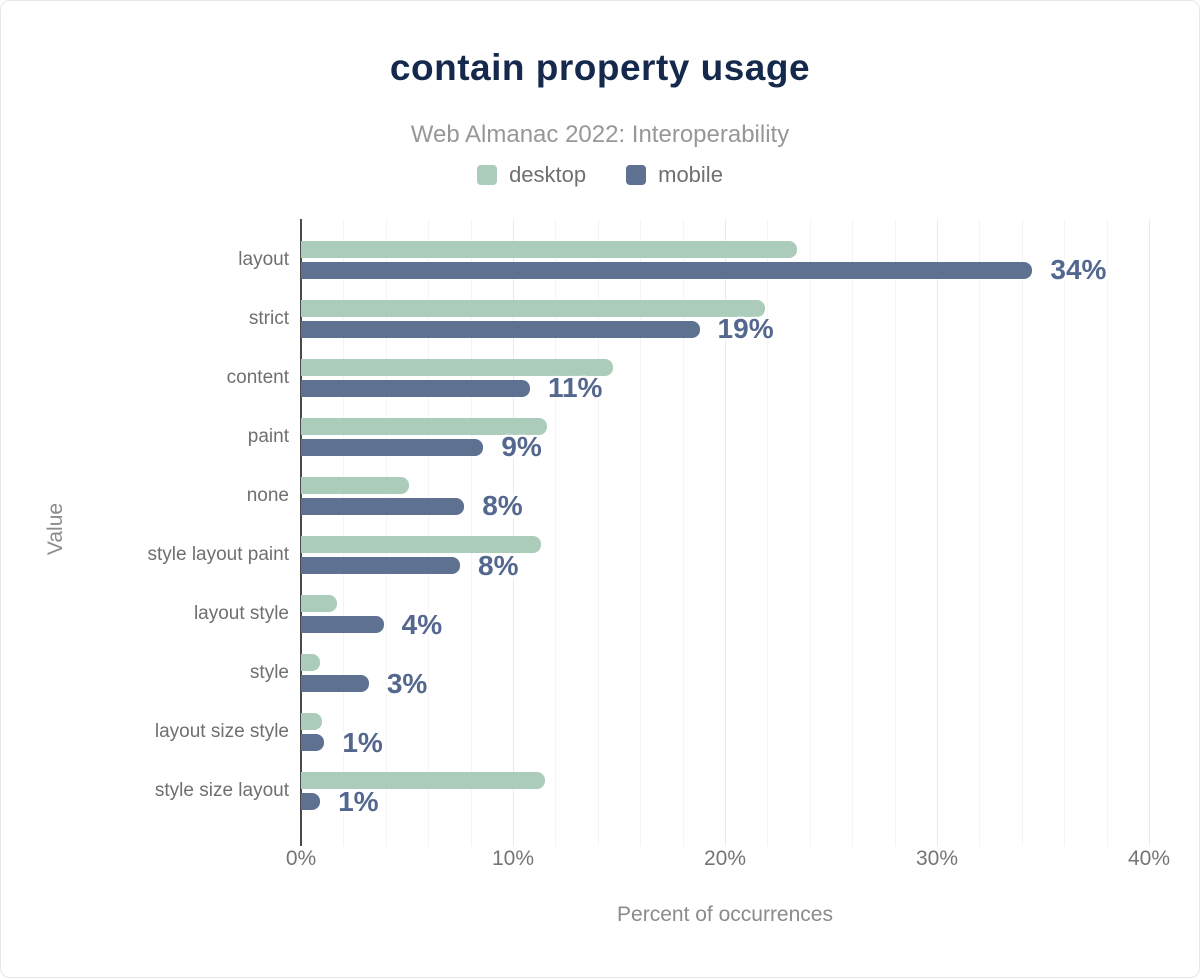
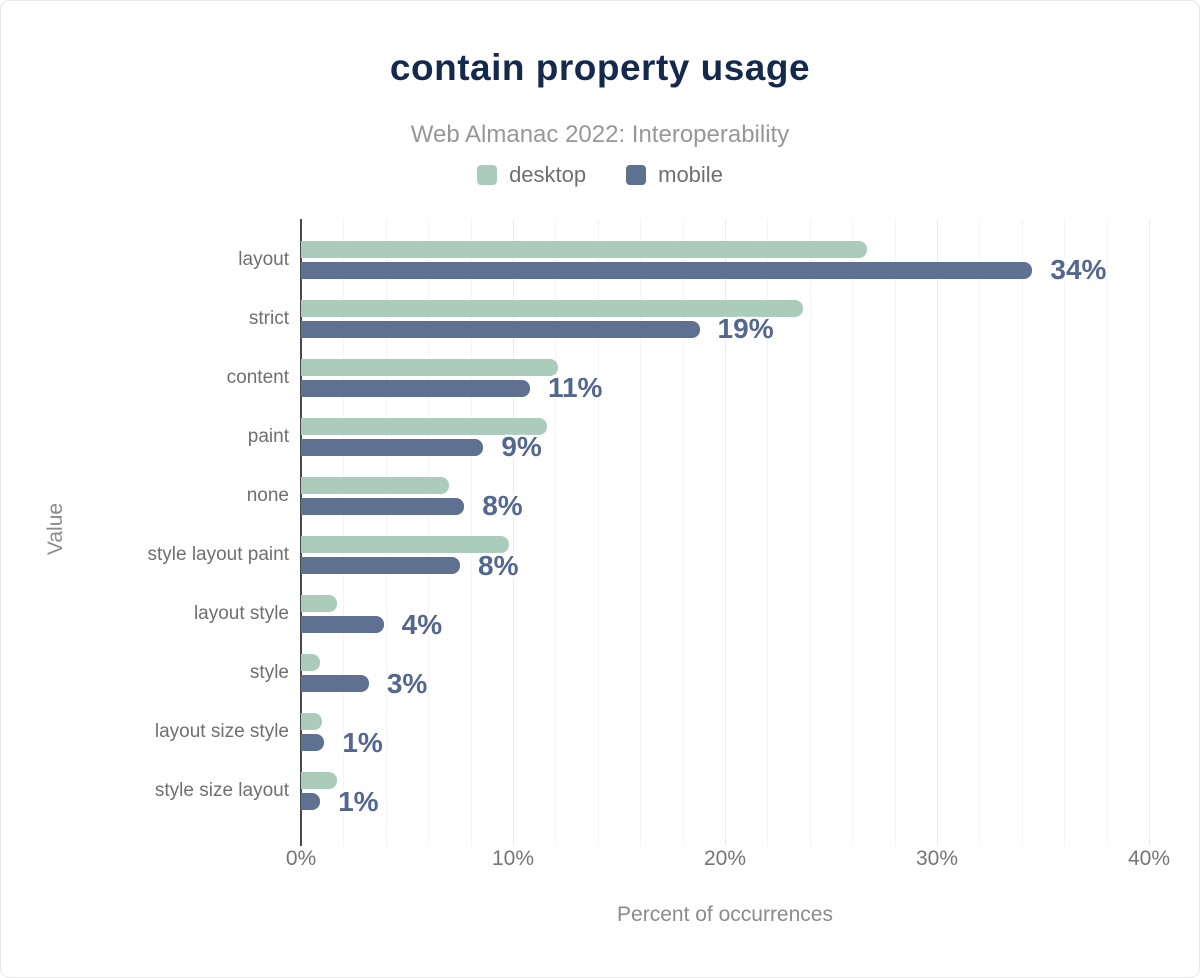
desktop/layout: 23.4% -> 26.7%
desktop/strict: 21.9% -> 23.7%
desktop/content: 14.7% -> 12.1%
desktop/none: 5.1% -> 7.0%
desktop/style layout paint: 11.3% -> 9.8%
desktop/style size layout: 11.5% -> 1.7%
